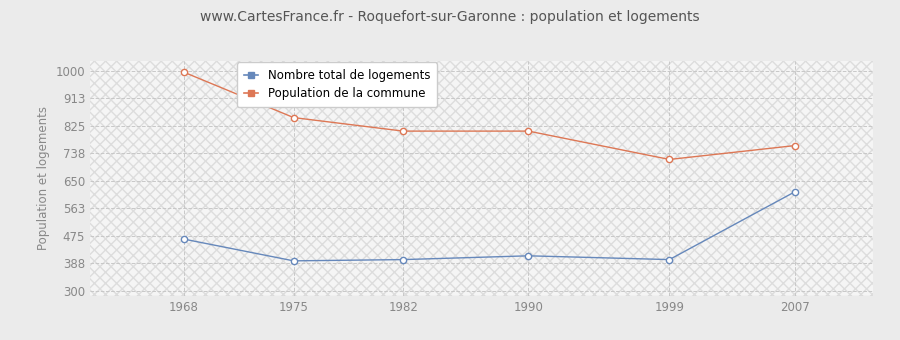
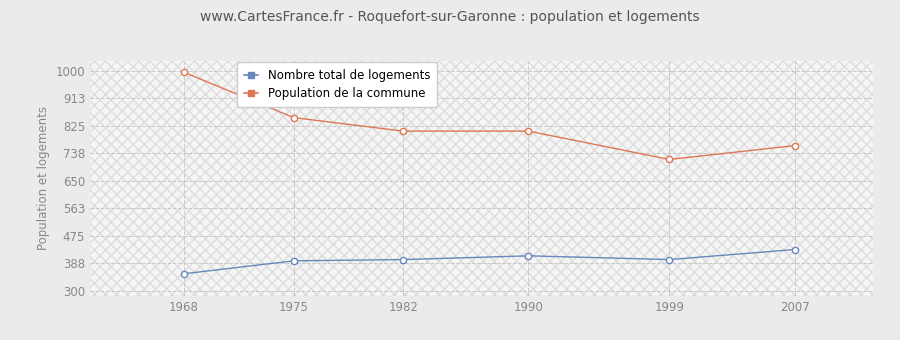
Nombre total de logements/1968: 465 -> 355
Nombre total de logements/2007: 615 -> 432
